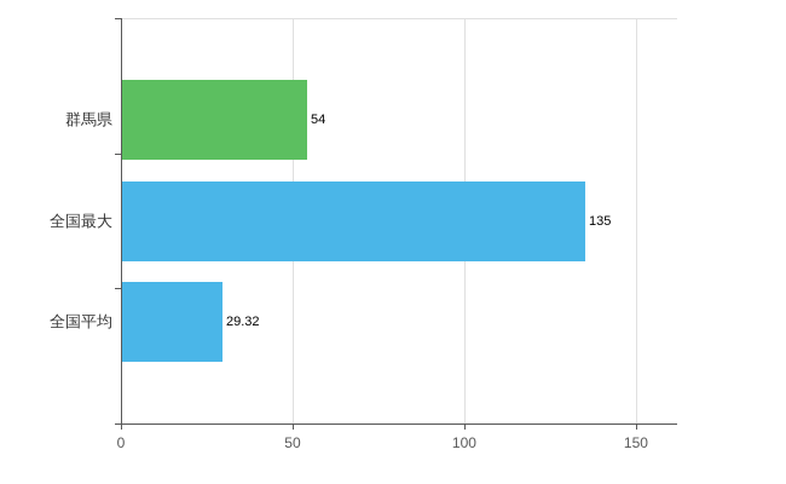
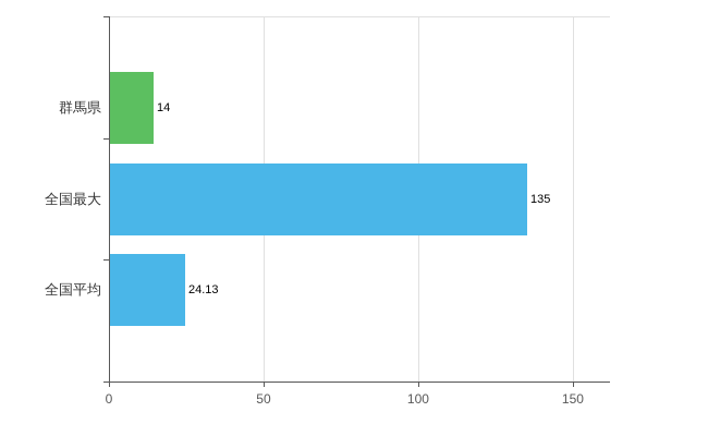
群馬県: 54 -> 14
全国平均: 29.32 -> 24.13
